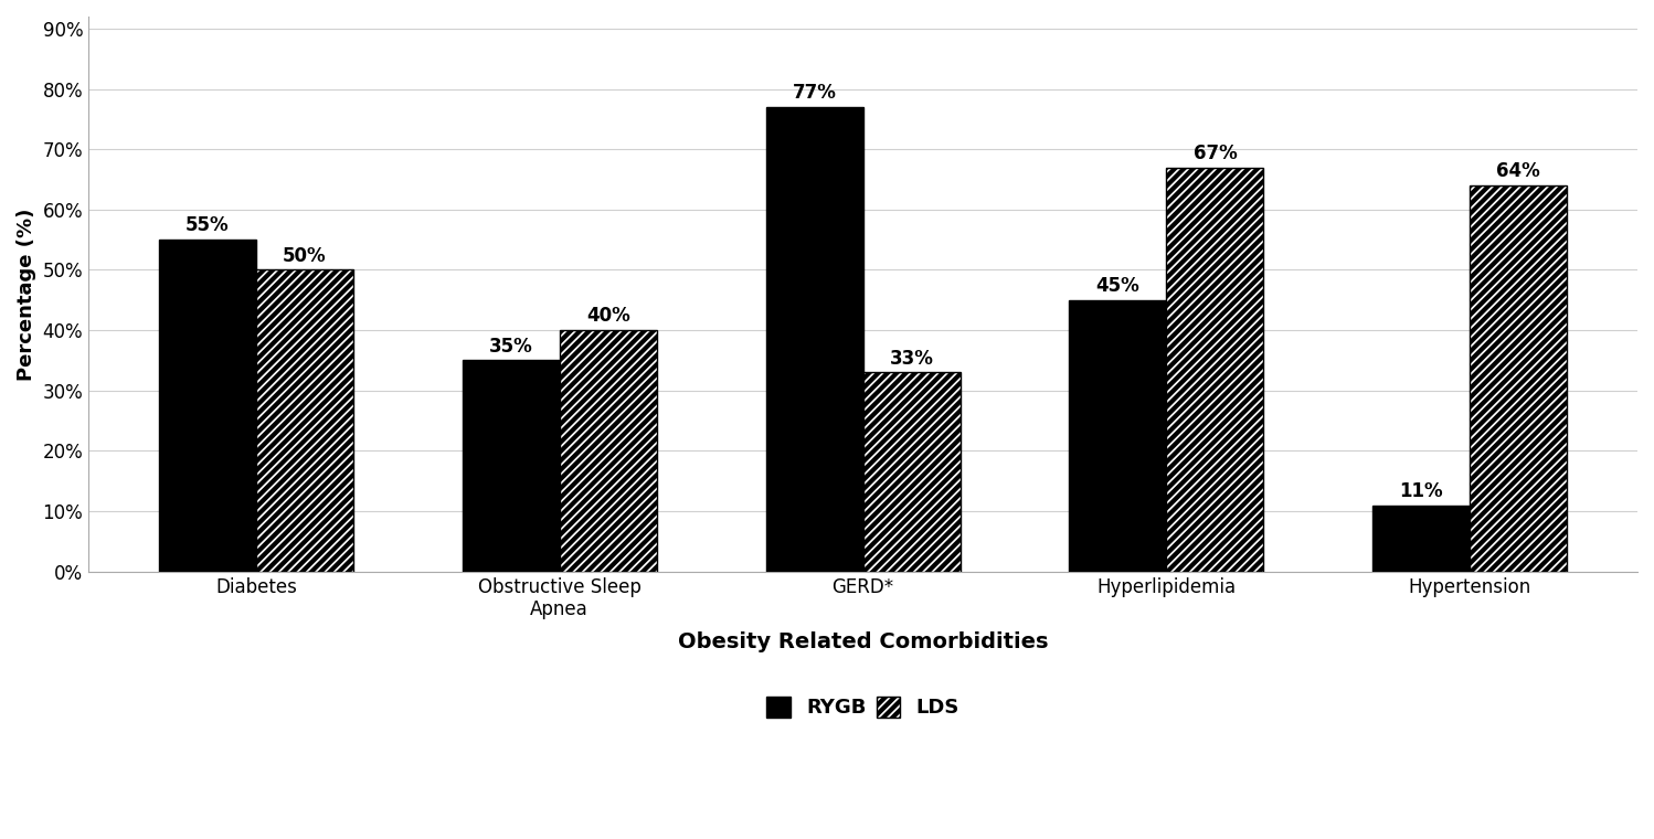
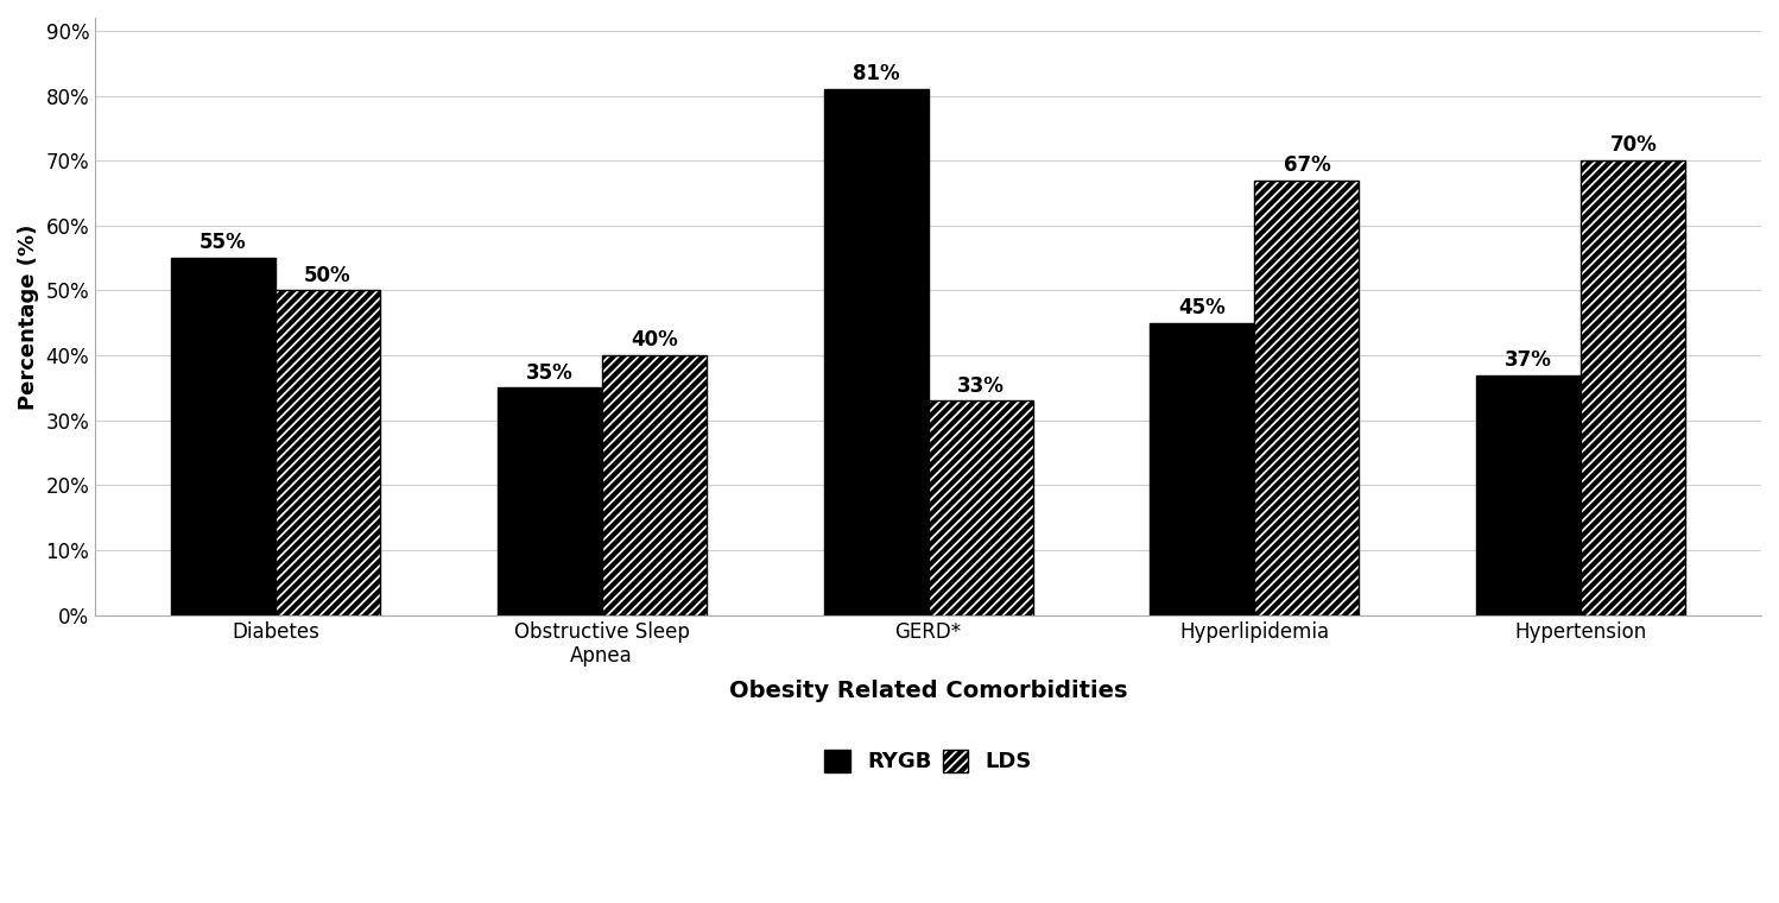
RYGB/GERD*: 77% -> 81%
RYGB/Hypertension: 11% -> 37%
LDS/Hypertension: 64% -> 70%
